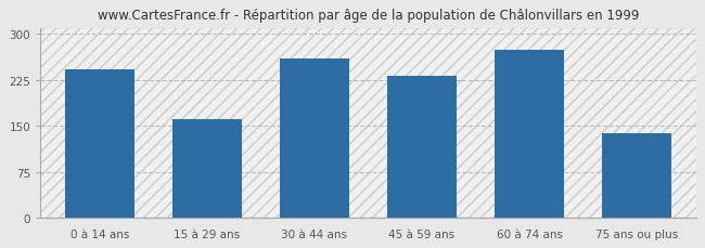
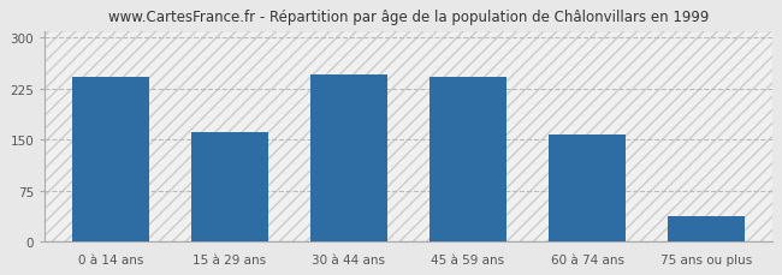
30 à 44 ans: 260 -> 245
45 à 59 ans: 232 -> 243
60 à 74 ans: 274 -> 157
75 ans ou plus: 138 -> 37
